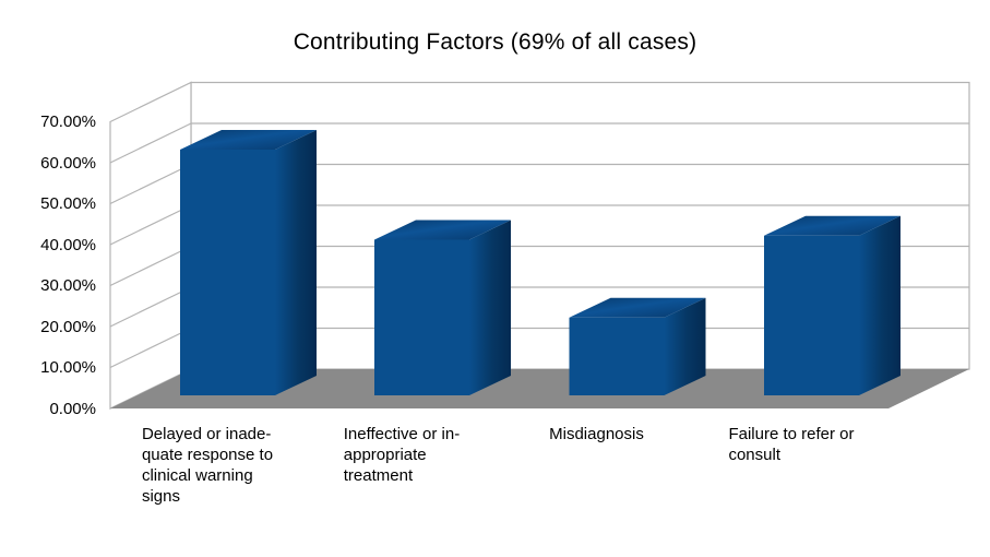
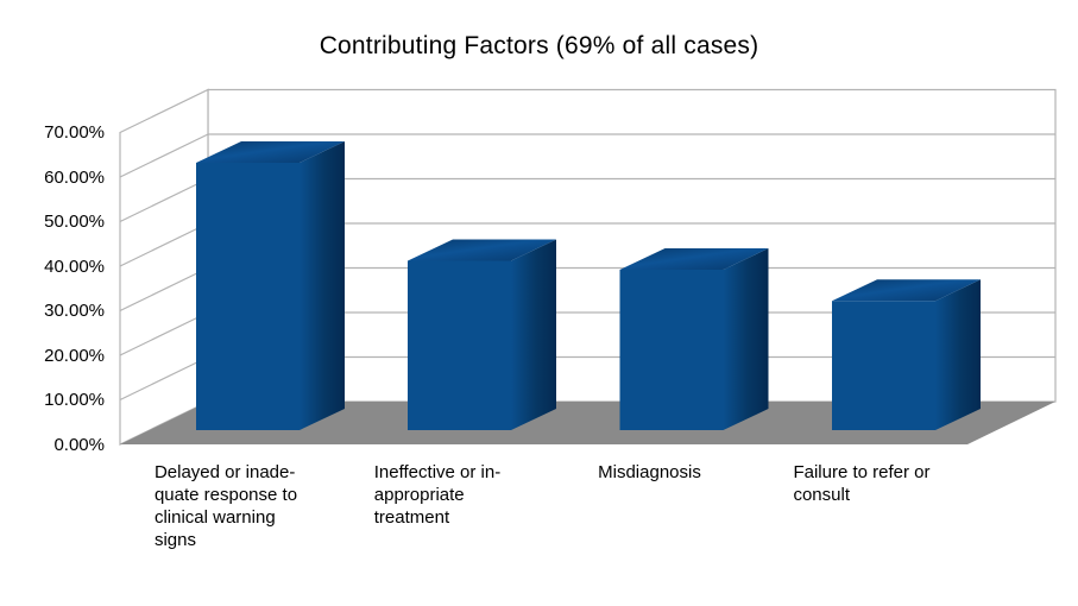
Misdiagnosis: 19% -> 36%
Failure to refer or consult: 39% -> 29%
